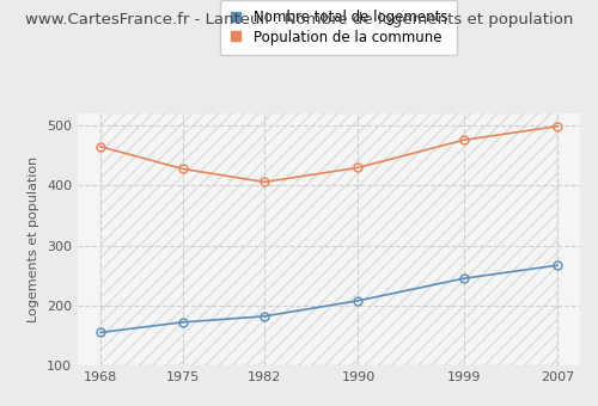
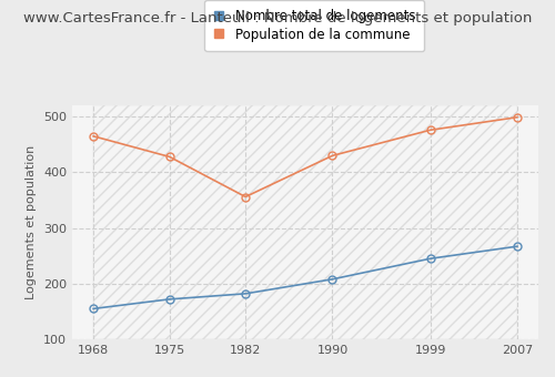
Population de la commune/1982: 406 -> 356
